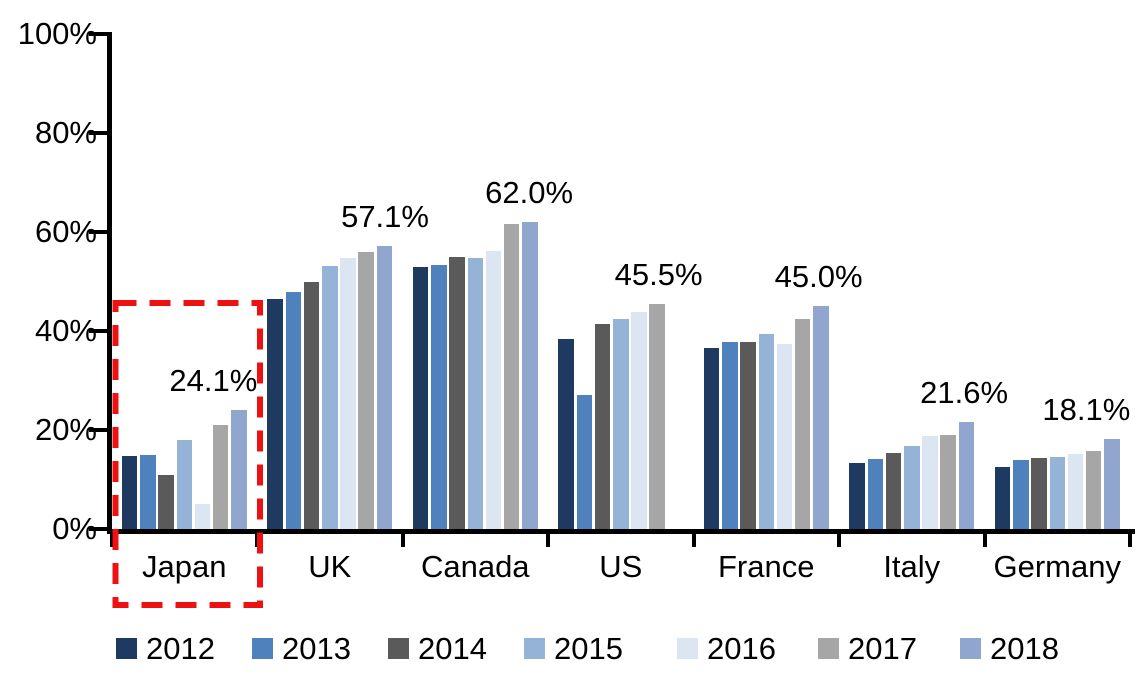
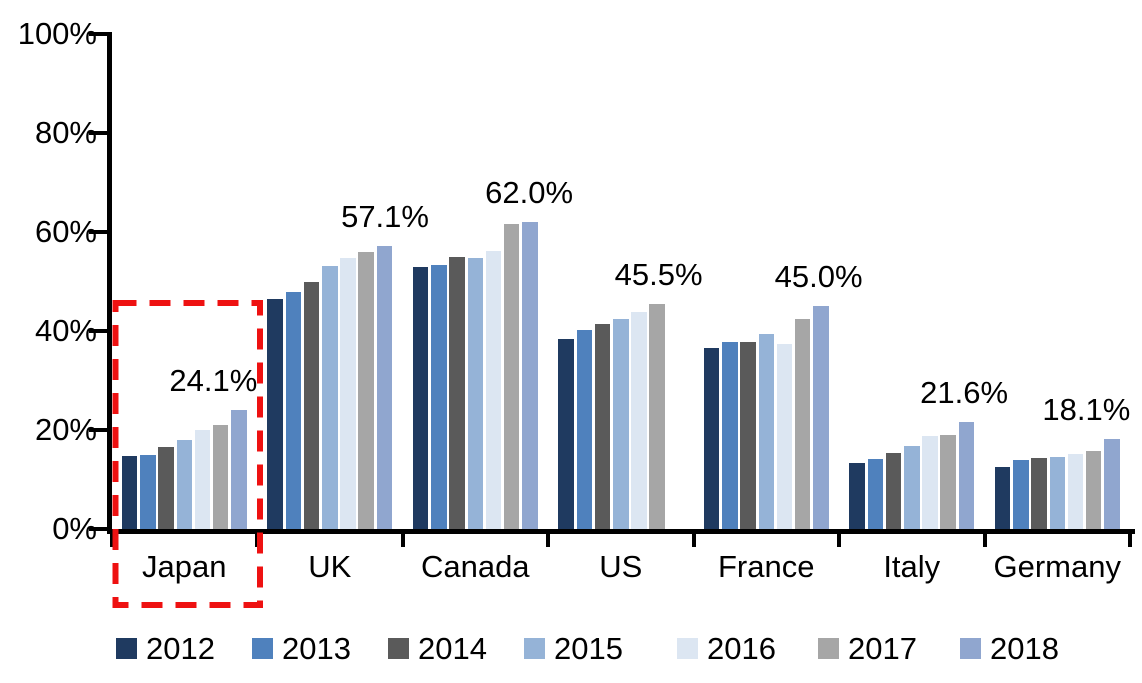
2014/Japan: 11% -> 17%
2016/Japan: 5% -> 20%
2013/US: 27% -> 40%
